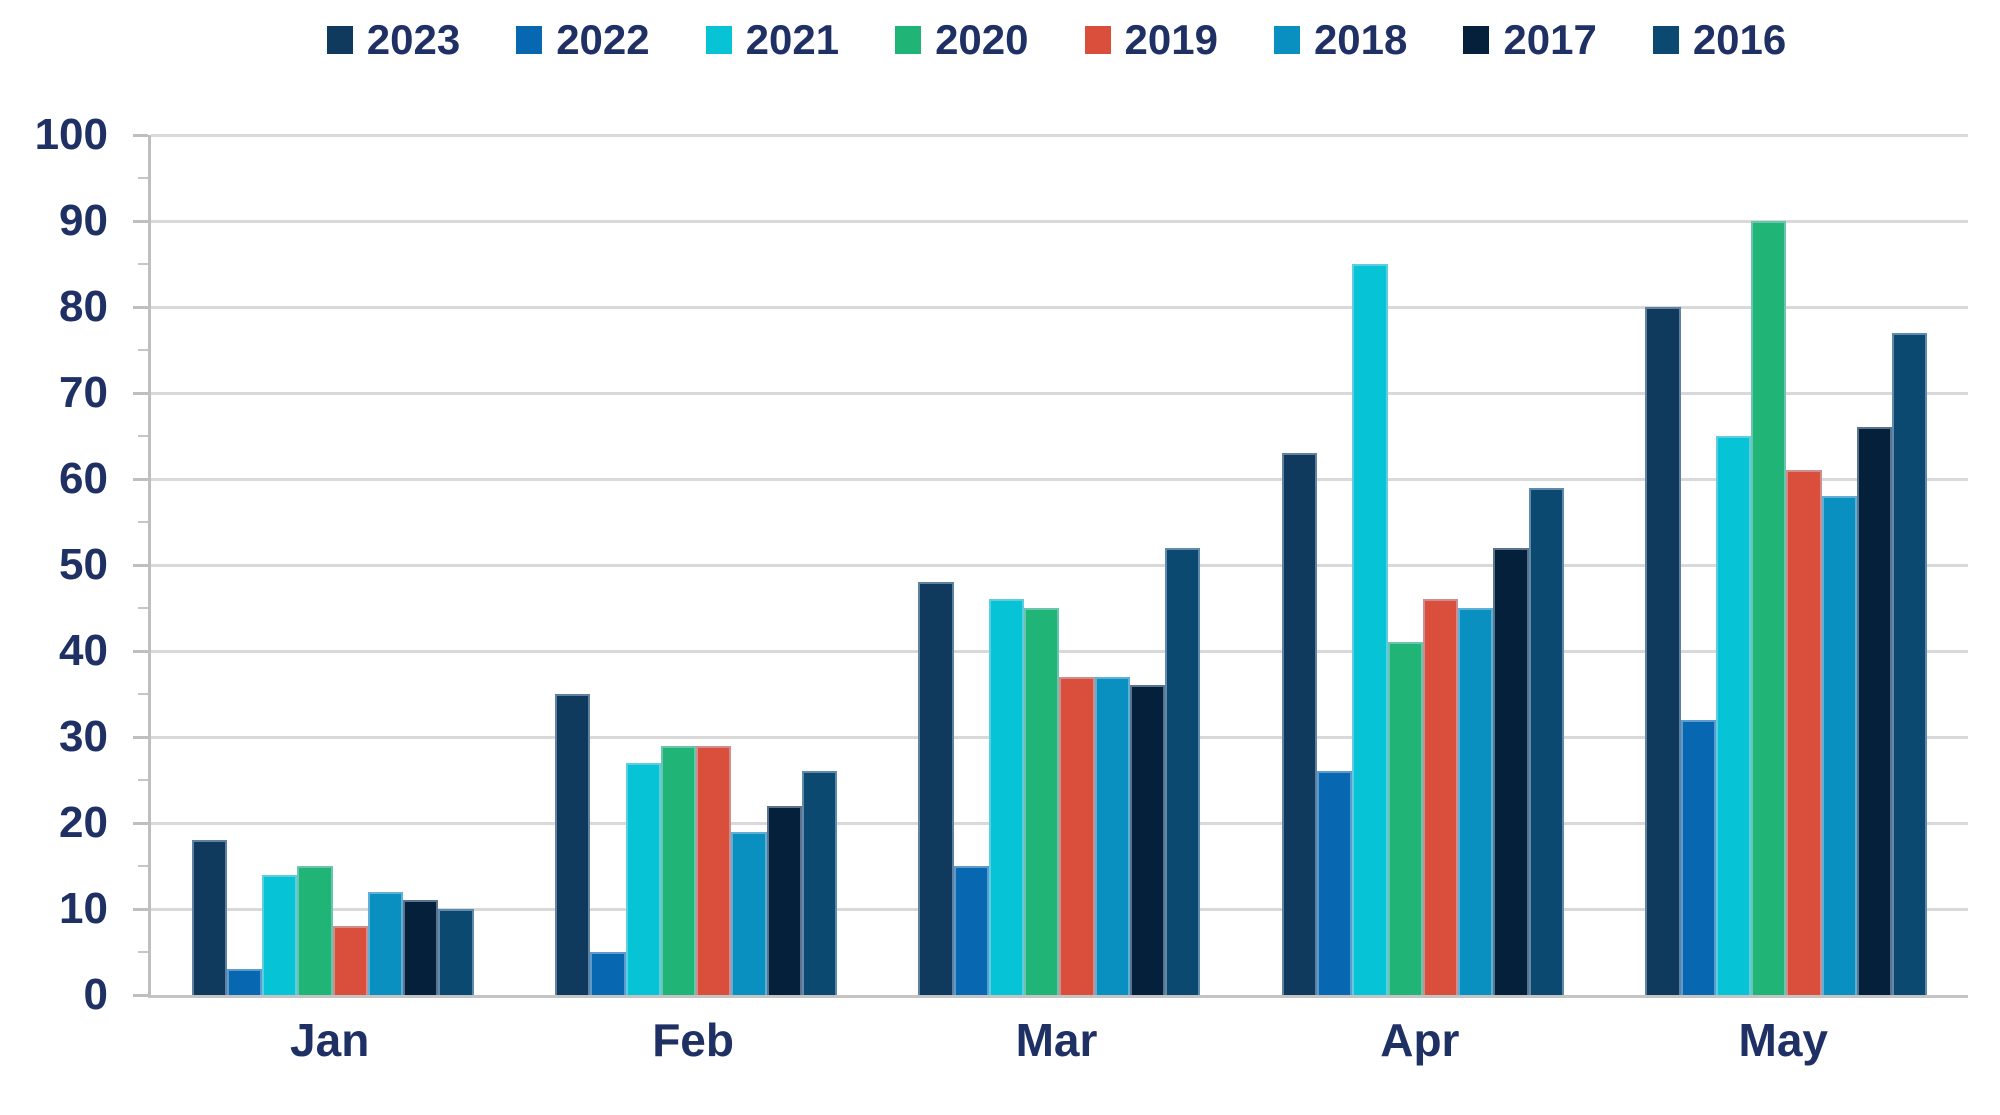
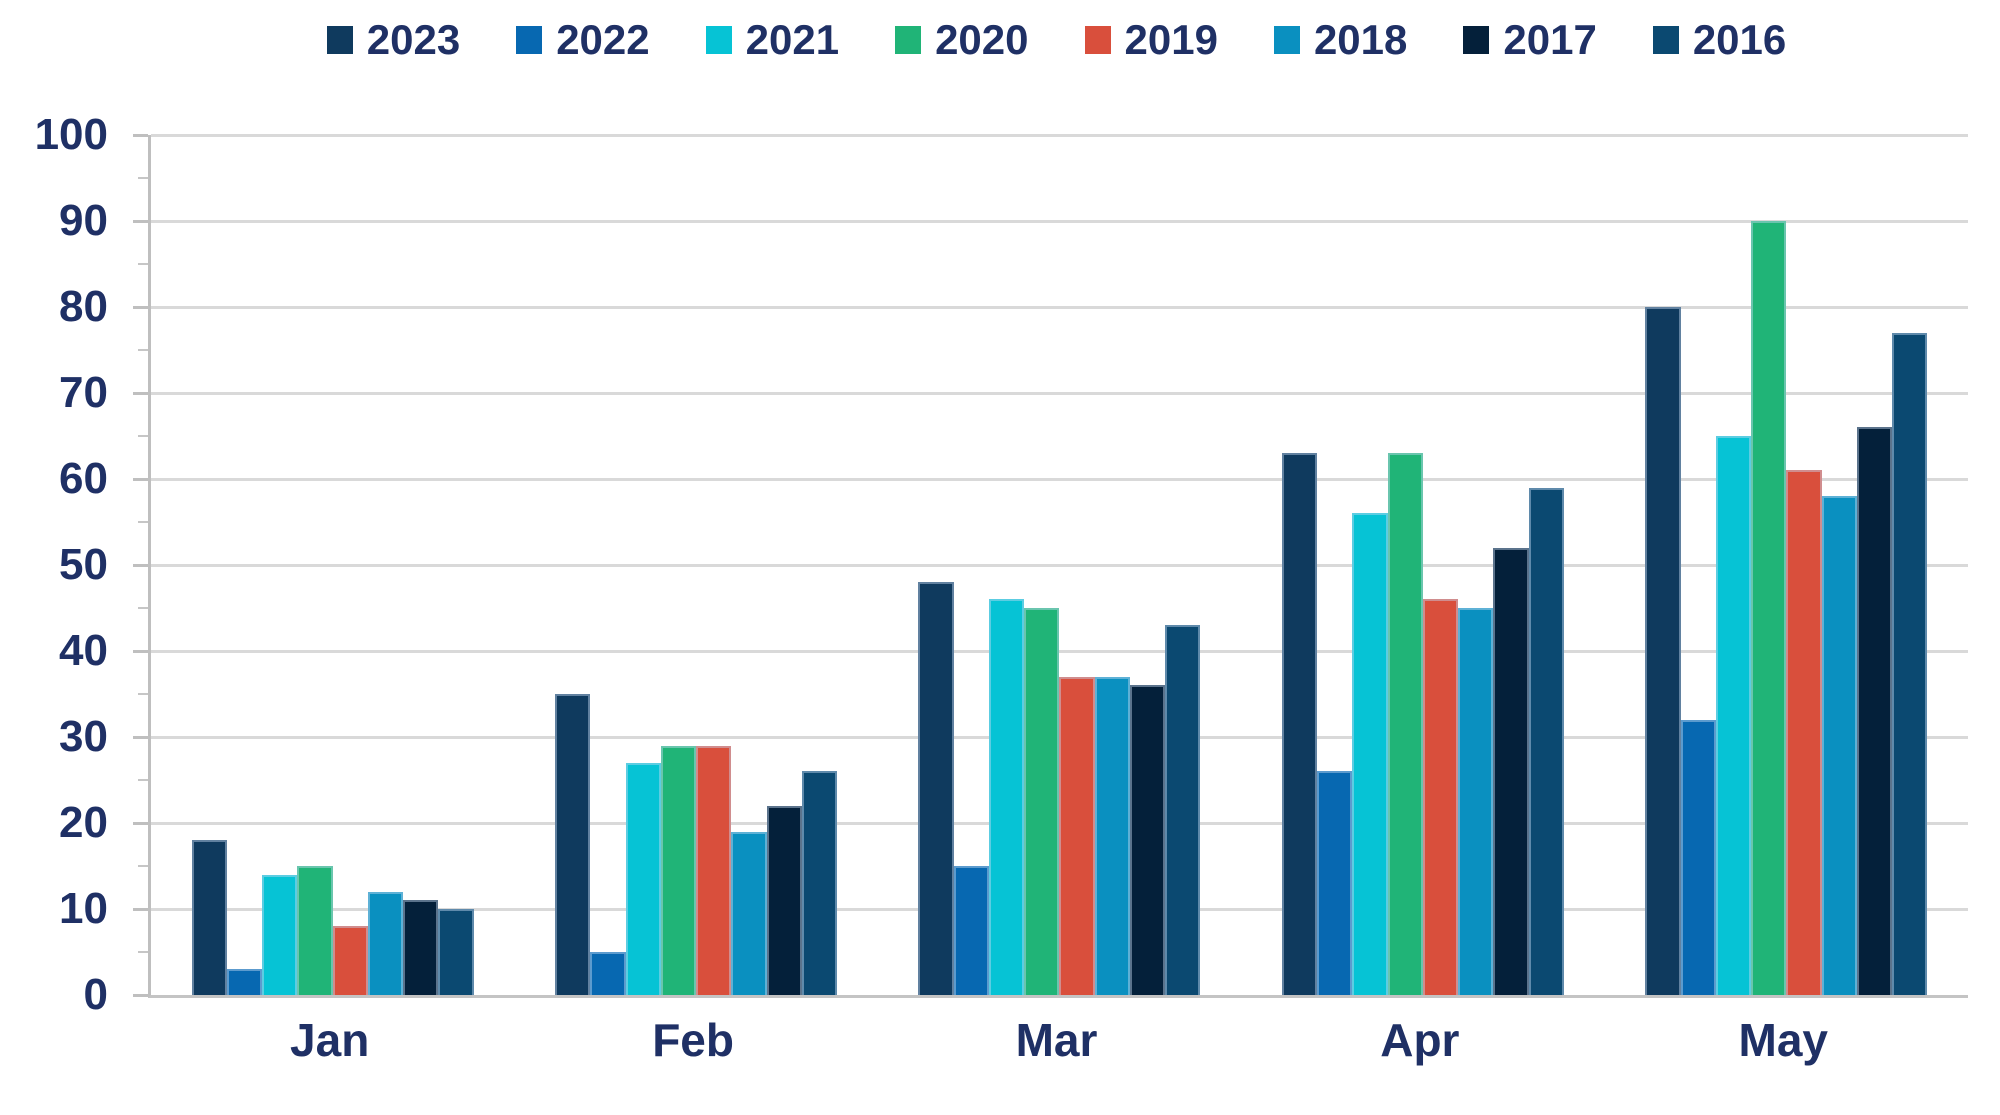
2016/Mar: 52 -> 43
2021/Apr: 85 -> 56
2020/Apr: 41 -> 63
